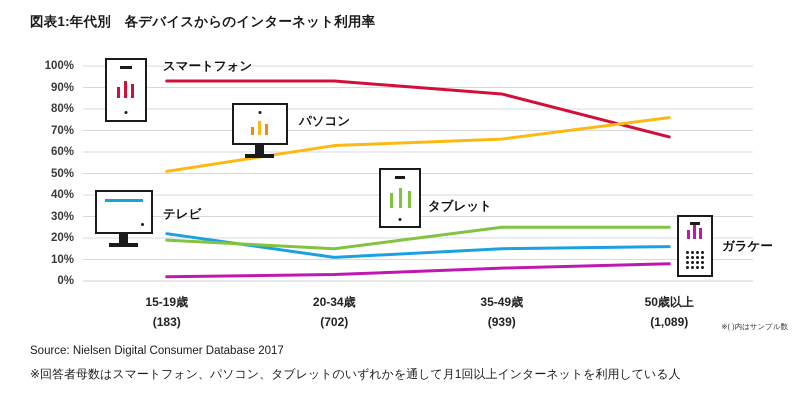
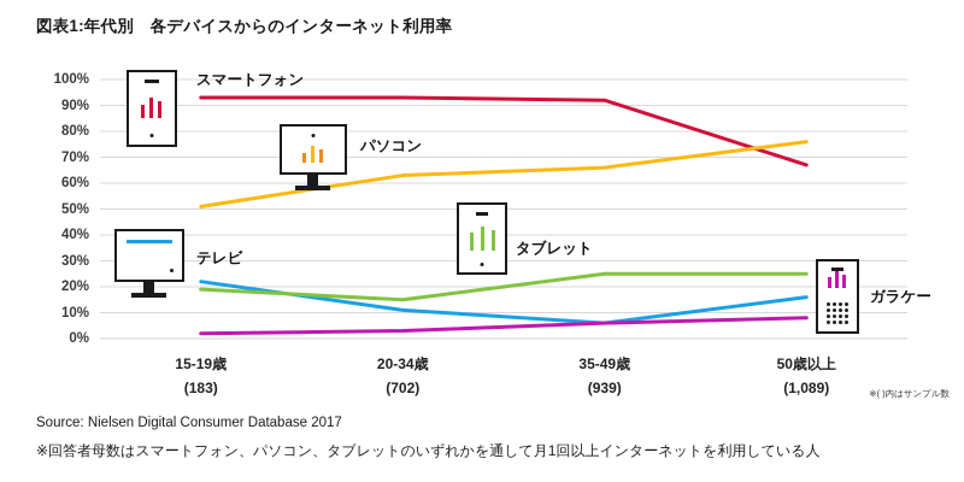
スマートフォン/35-49歳: 87% -> 92%
テレビ/35-49歳: 15% -> 6%
